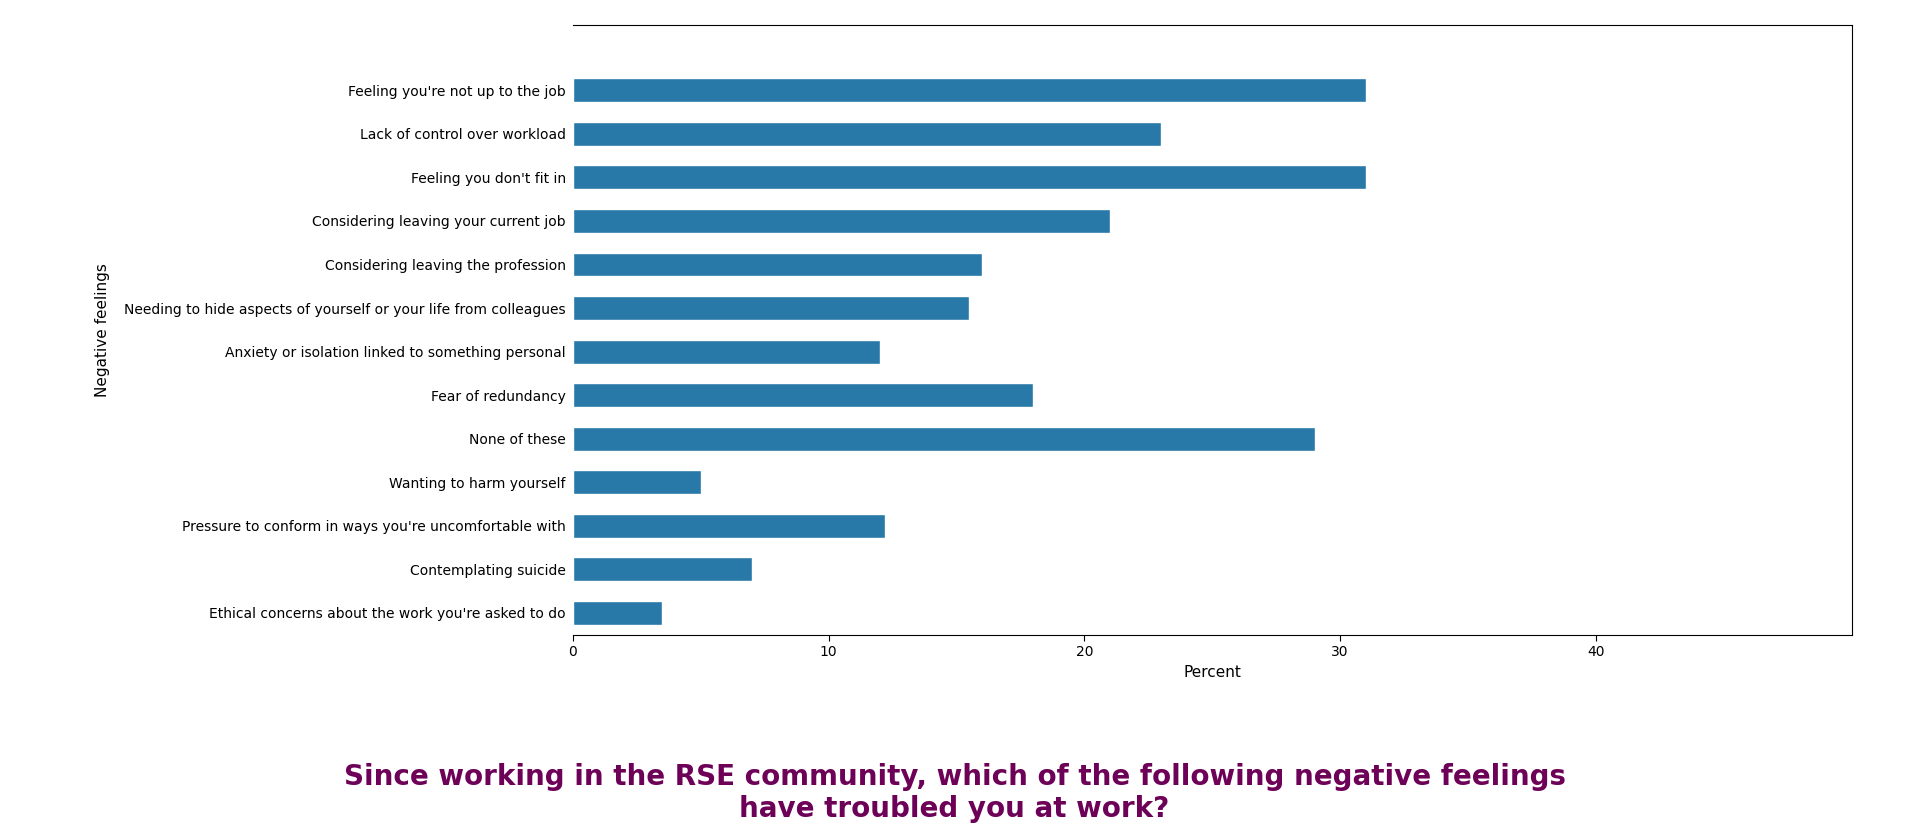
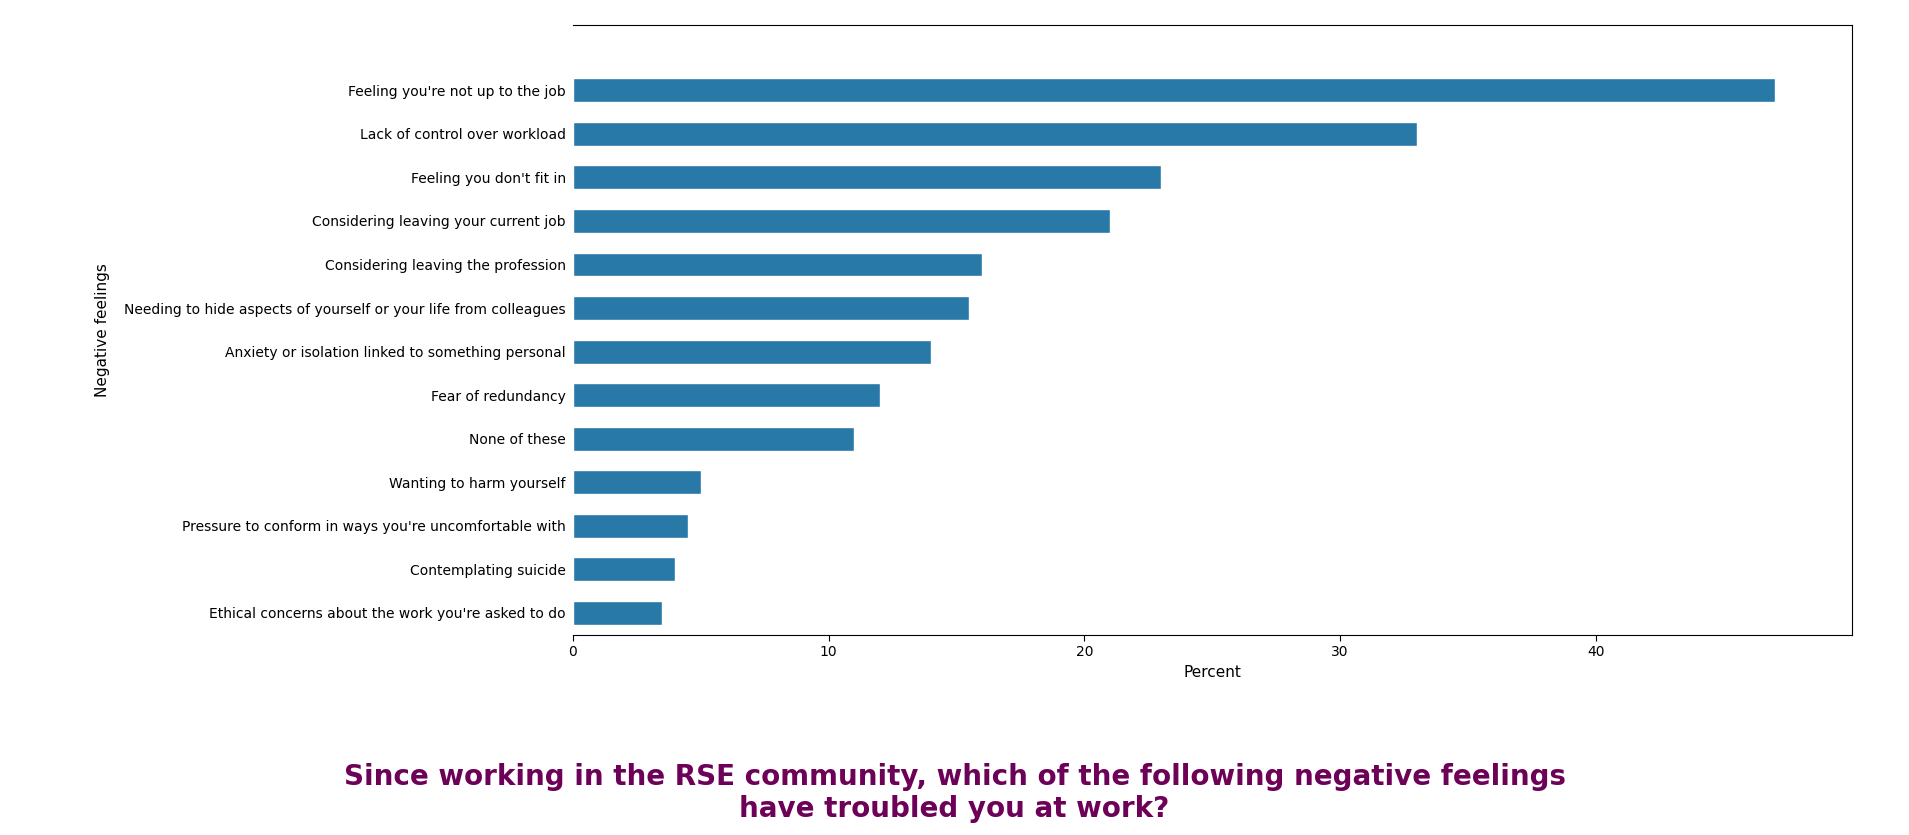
Feeling you're not up to the job: 31.0 -> 47.0
Lack of control over workload: 23.0 -> 33.0
Feeling you don't fit in: 31.0 -> 23.0
Anxiety or isolation linked to something personal: 12.0 -> 14.0
Fear of redundancy: 18.0 -> 12.0
None of these: 29.0 -> 11.0
Pressure to conform in ways you're uncomfortable with: 12.2 -> 4.5
Contemplating suicide: 7.0 -> 4.0
